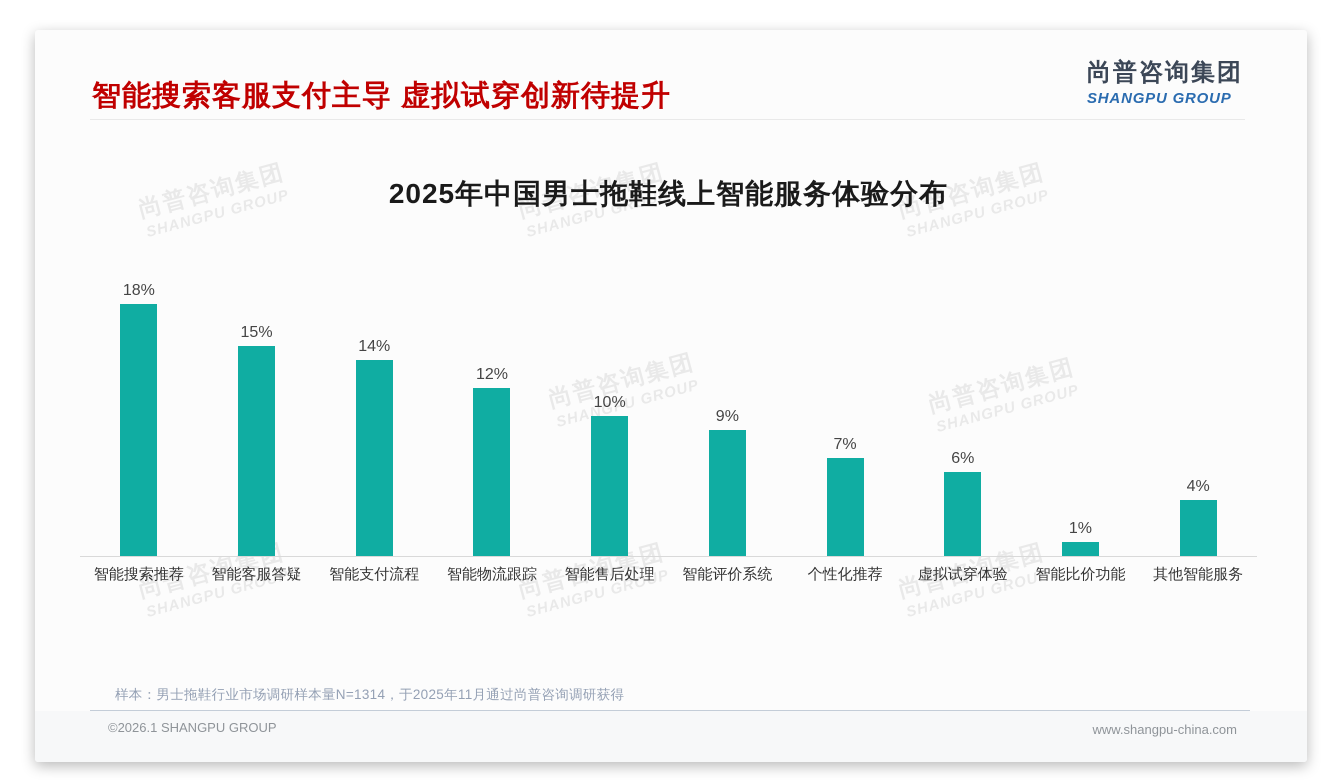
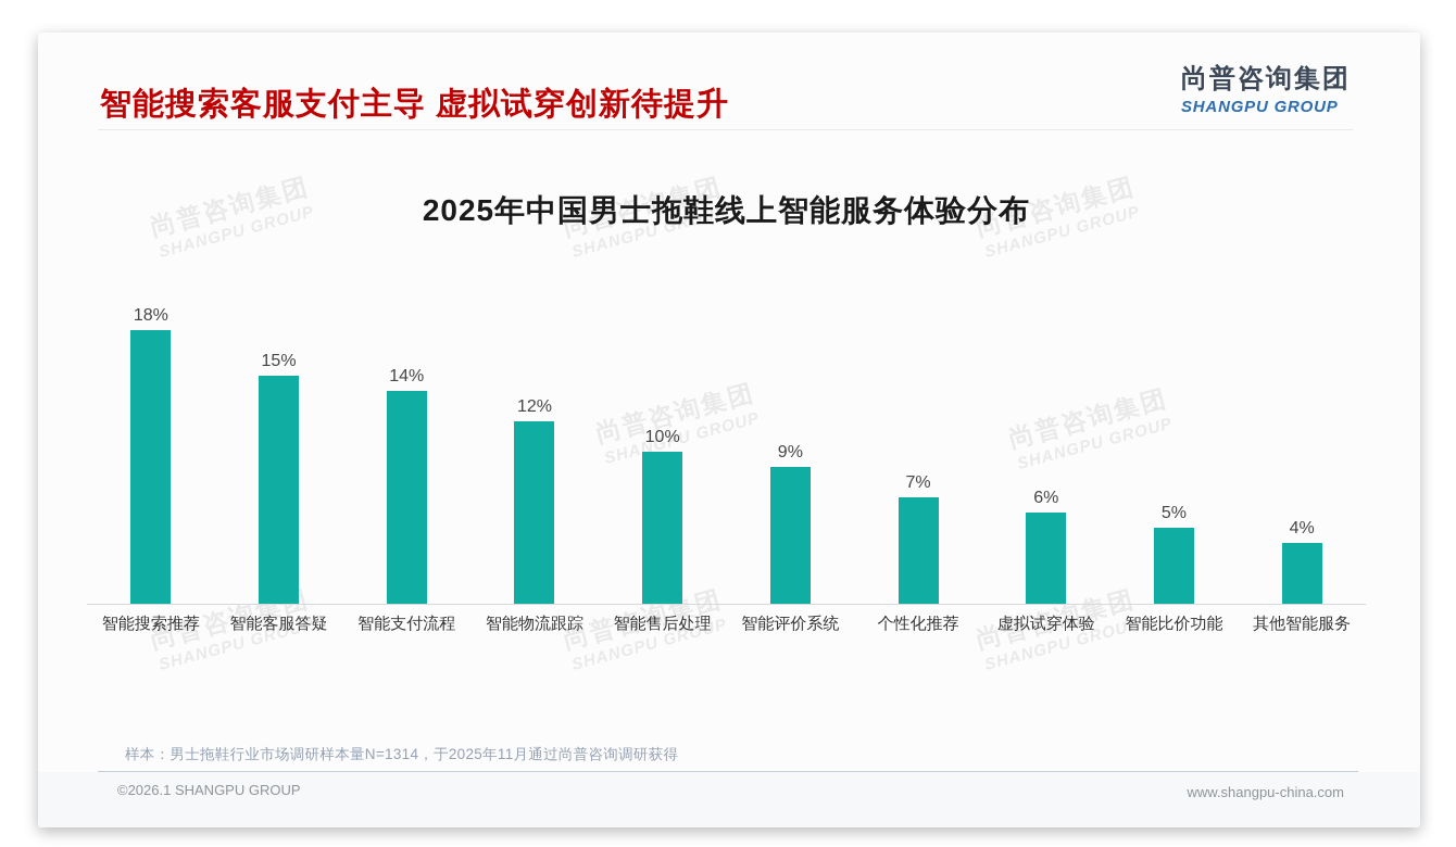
智能比价功能: 1% -> 5%
